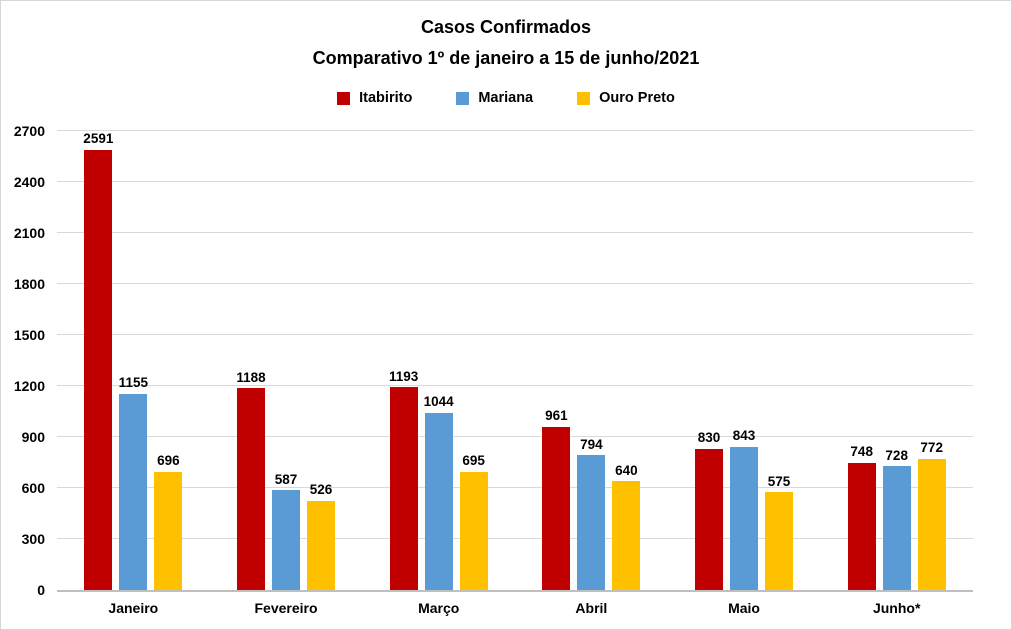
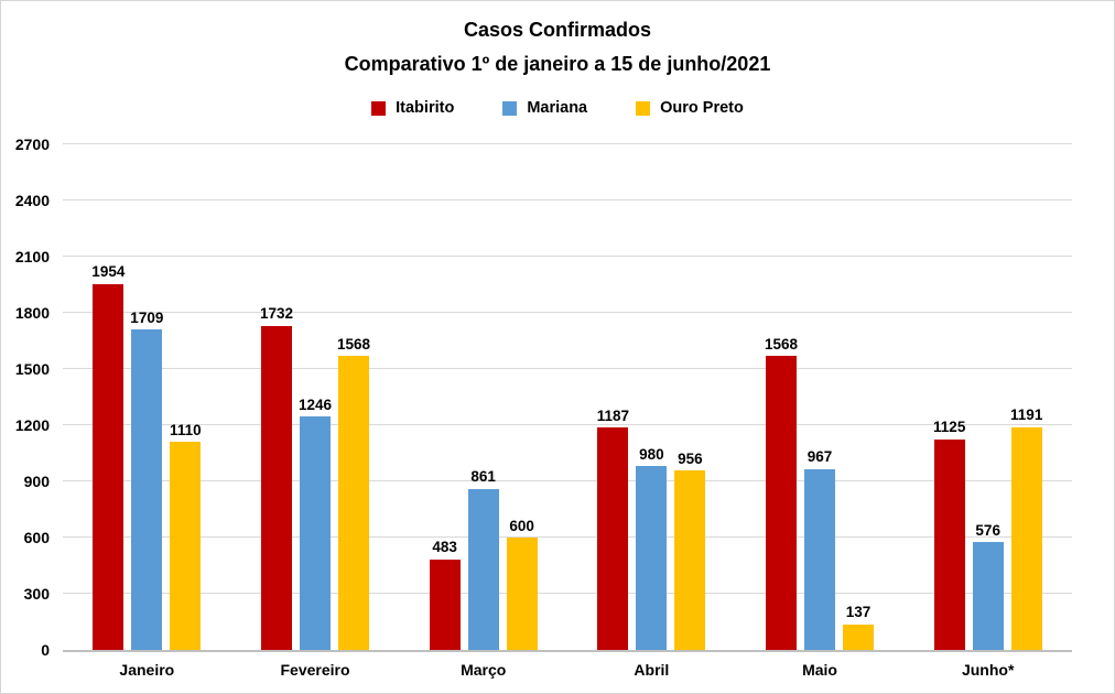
Itabirito/Janeiro: 2591 -> 1954
Mariana/Janeiro: 1155 -> 1709
Ouro Preto/Janeiro: 696 -> 1110
Itabirito/Fevereiro: 1188 -> 1732
Mariana/Fevereiro: 587 -> 1246
Ouro Preto/Fevereiro: 526 -> 1568
Itabirito/Março: 1193 -> 483
Mariana/Março: 1044 -> 861
Ouro Preto/Março: 695 -> 600
Itabirito/Abril: 961 -> 1187
Mariana/Abril: 794 -> 980
Ouro Preto/Abril: 640 -> 956
Itabirito/Maio: 830 -> 1568
Mariana/Maio: 843 -> 967
Ouro Preto/Maio: 575 -> 137
Itabirito/Junho*: 748 -> 1125
Mariana/Junho*: 728 -> 576
Ouro Preto/Junho*: 772 -> 1191
